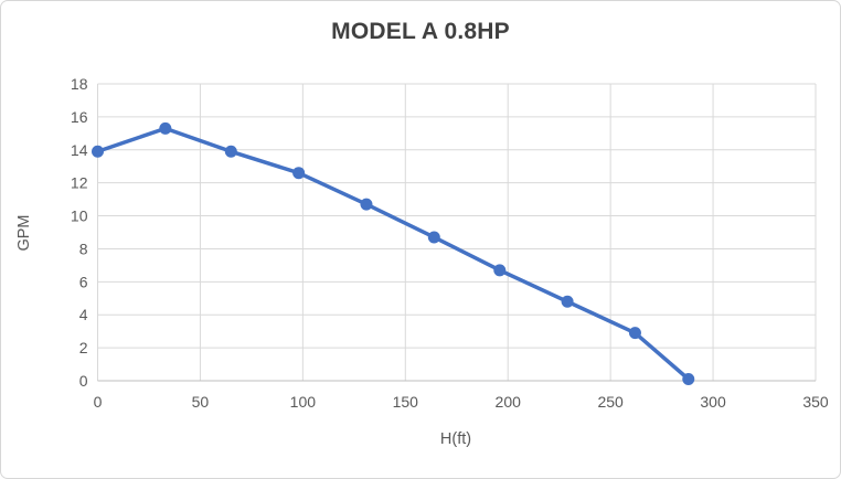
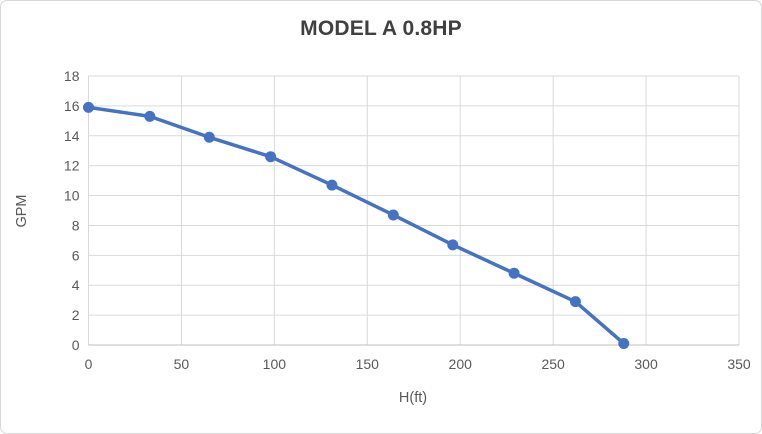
0: 13.9 -> 15.9
